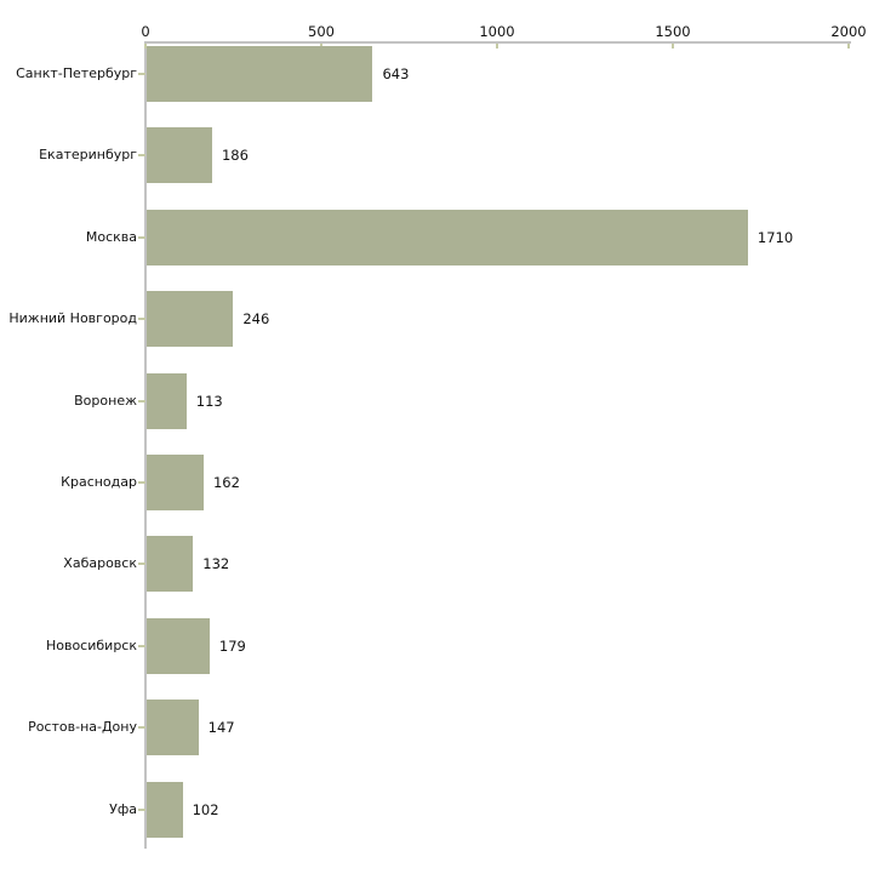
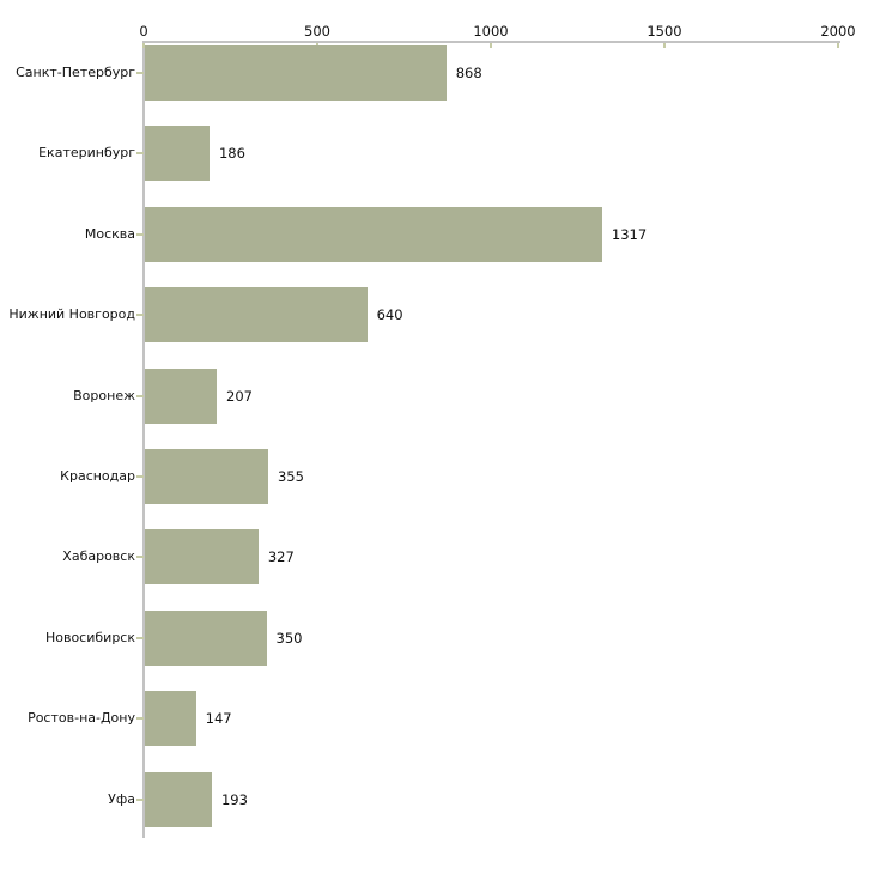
Санкт-Петербург: 643 -> 868
Москва: 1710 -> 1317
Нижний Новгород: 246 -> 640
Воронеж: 113 -> 207
Краснодар: 162 -> 355
Хабаровск: 132 -> 327
Новосибирск: 179 -> 350
Уфа: 102 -> 193
